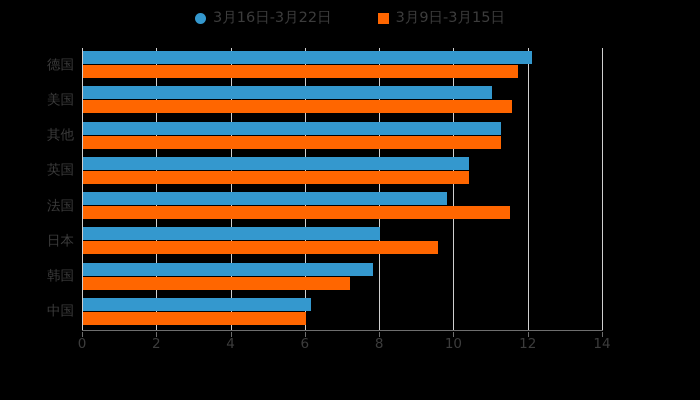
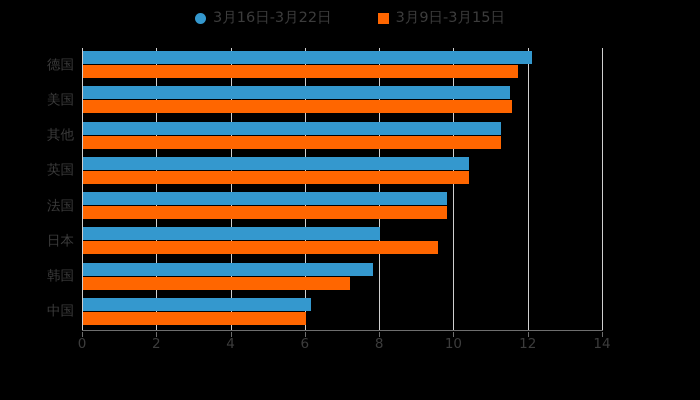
3月16日-3月22日/美国: 11.0 -> 11.5
3月9日-3月15日/法国: 11.5 -> 9.8
